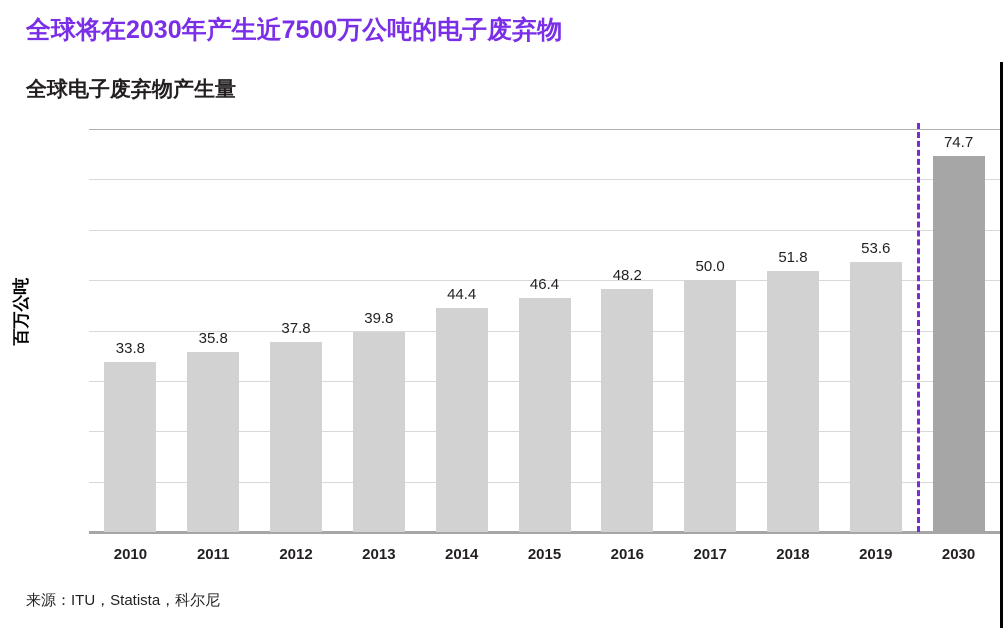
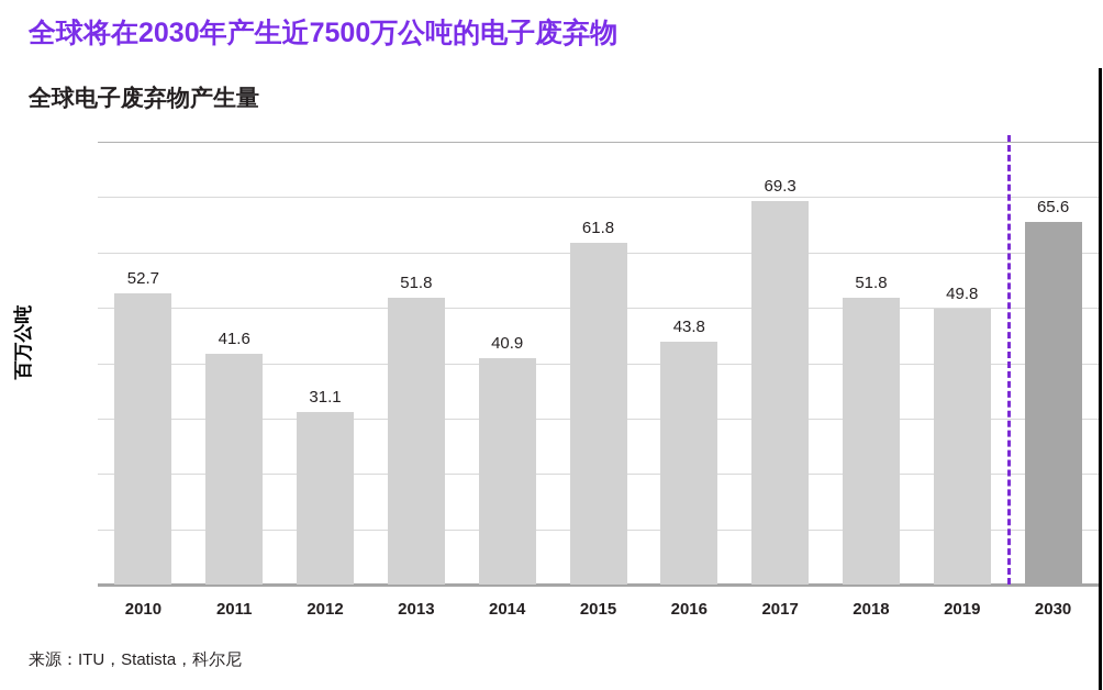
2010: 33.8 -> 52.7
2011: 35.8 -> 41.6
2012: 37.8 -> 31.1
2013: 39.8 -> 51.8
2014: 44.4 -> 40.9
2015: 46.4 -> 61.8
2016: 48.2 -> 43.8
2017: 50.0 -> 69.3
2019: 53.6 -> 49.8
2030: 74.7 -> 65.6
